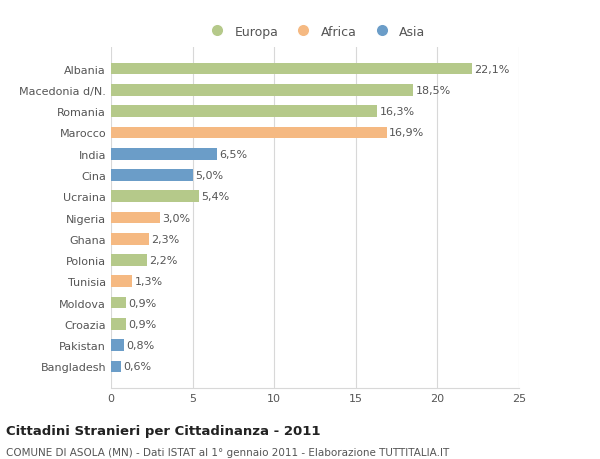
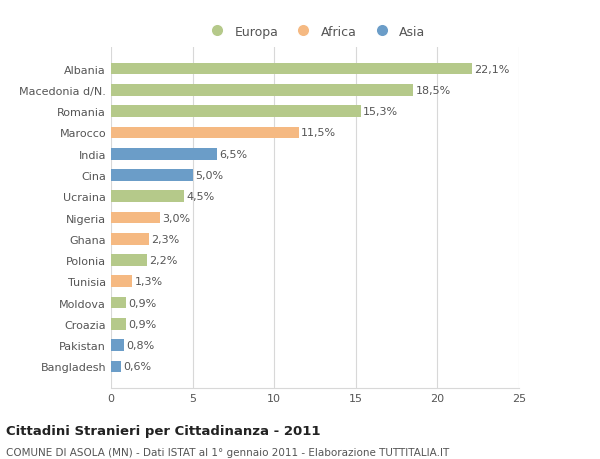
Romania: 16,3% -> 15,3%
Marocco: 16,9% -> 11,5%
Ucraina: 5,4% -> 4,5%
